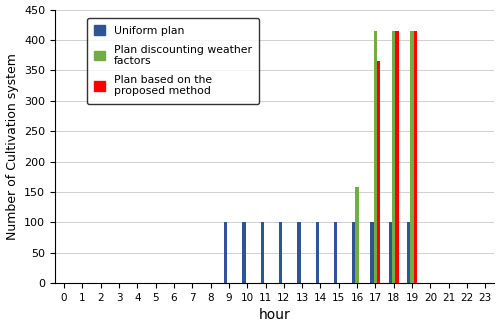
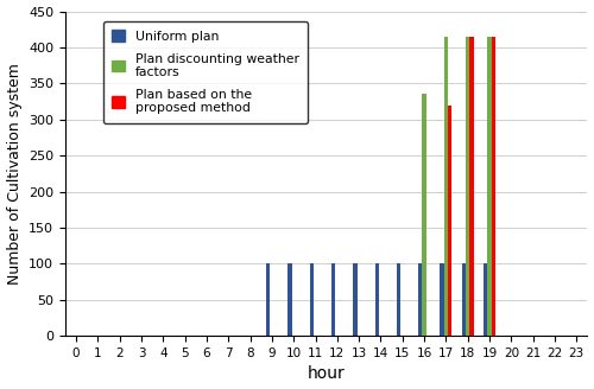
Plan discounting weather factors/16: 158 -> 335
Plan based on the proposed method/17: 366 -> 320
